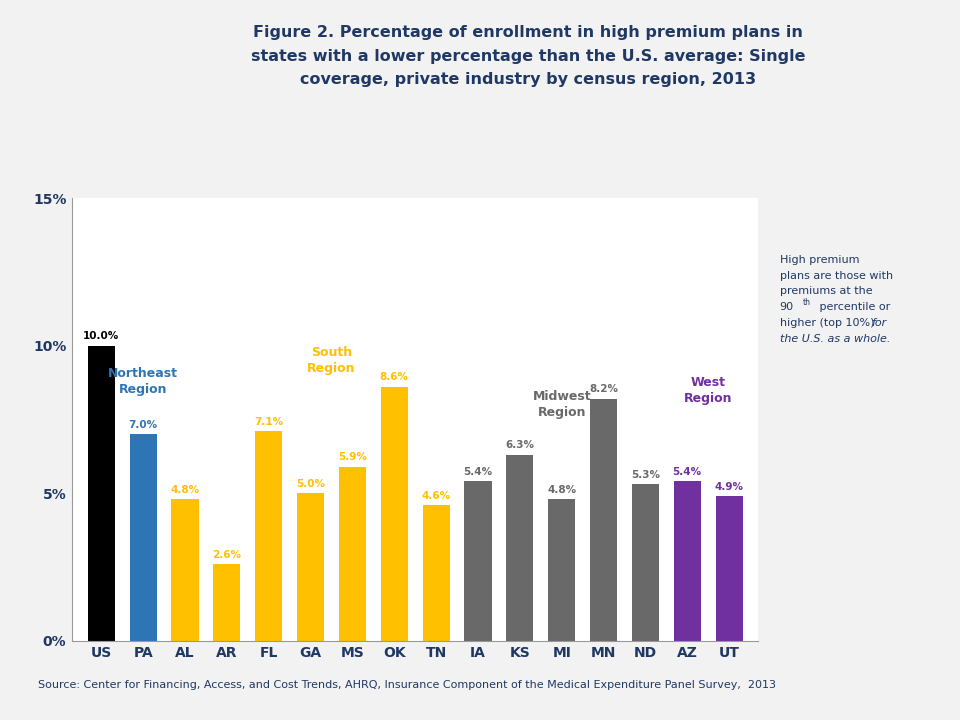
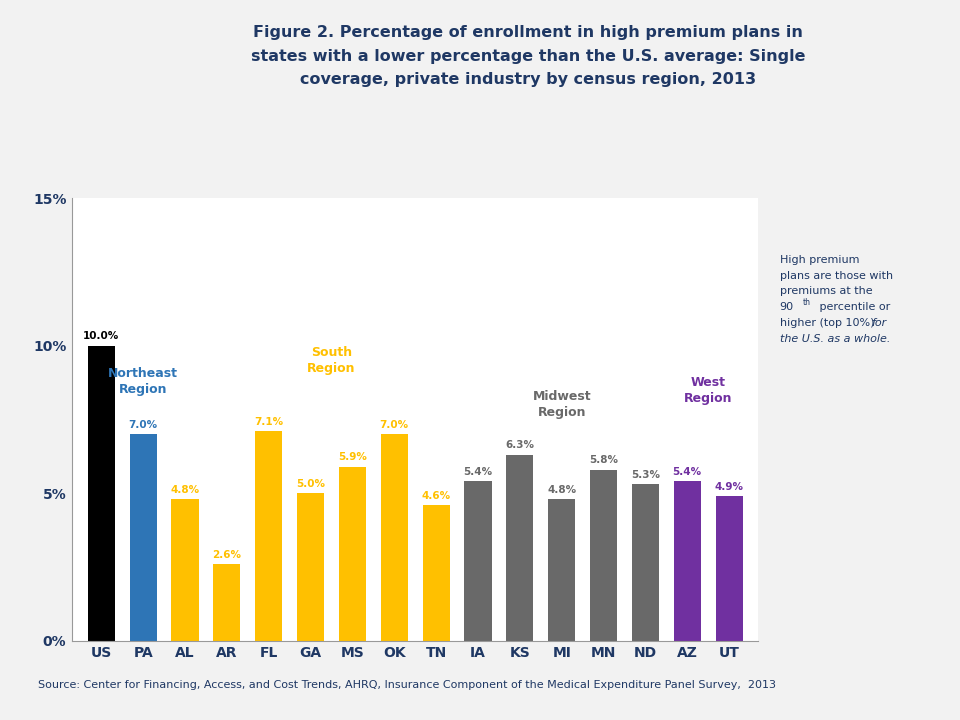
OK: 8.6% -> 7.0%
MN: 8.2% -> 5.8%
